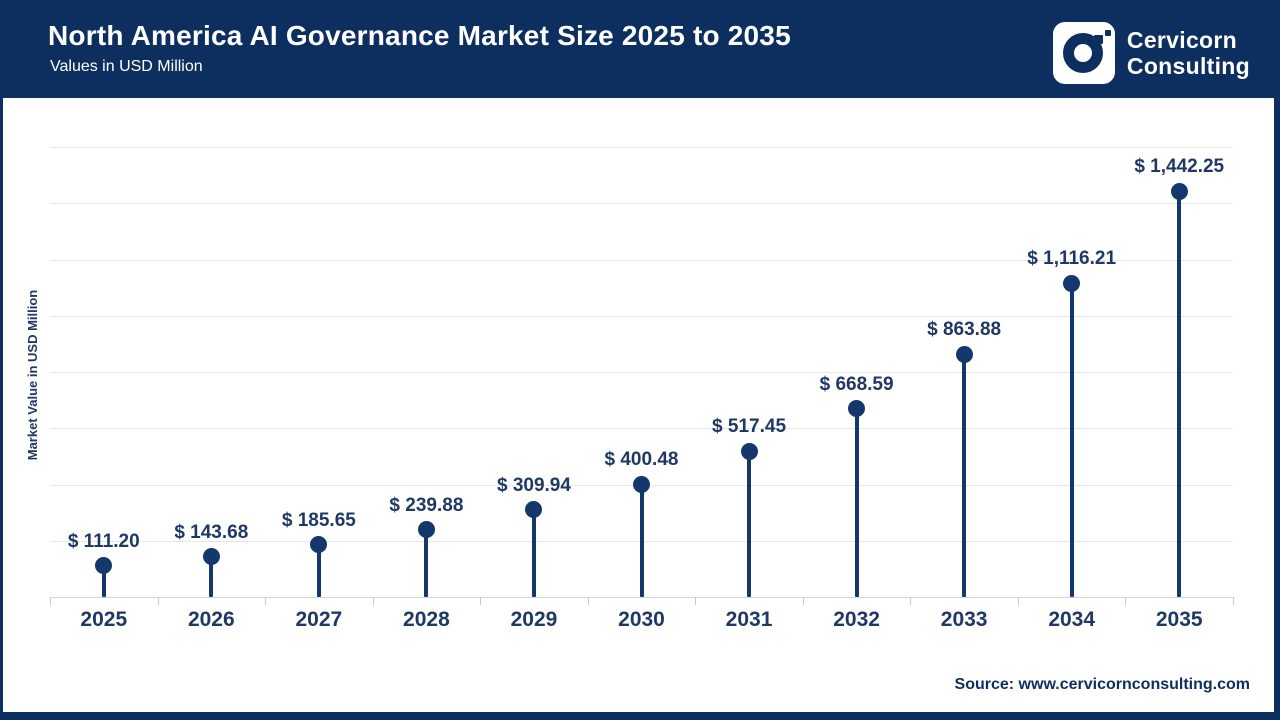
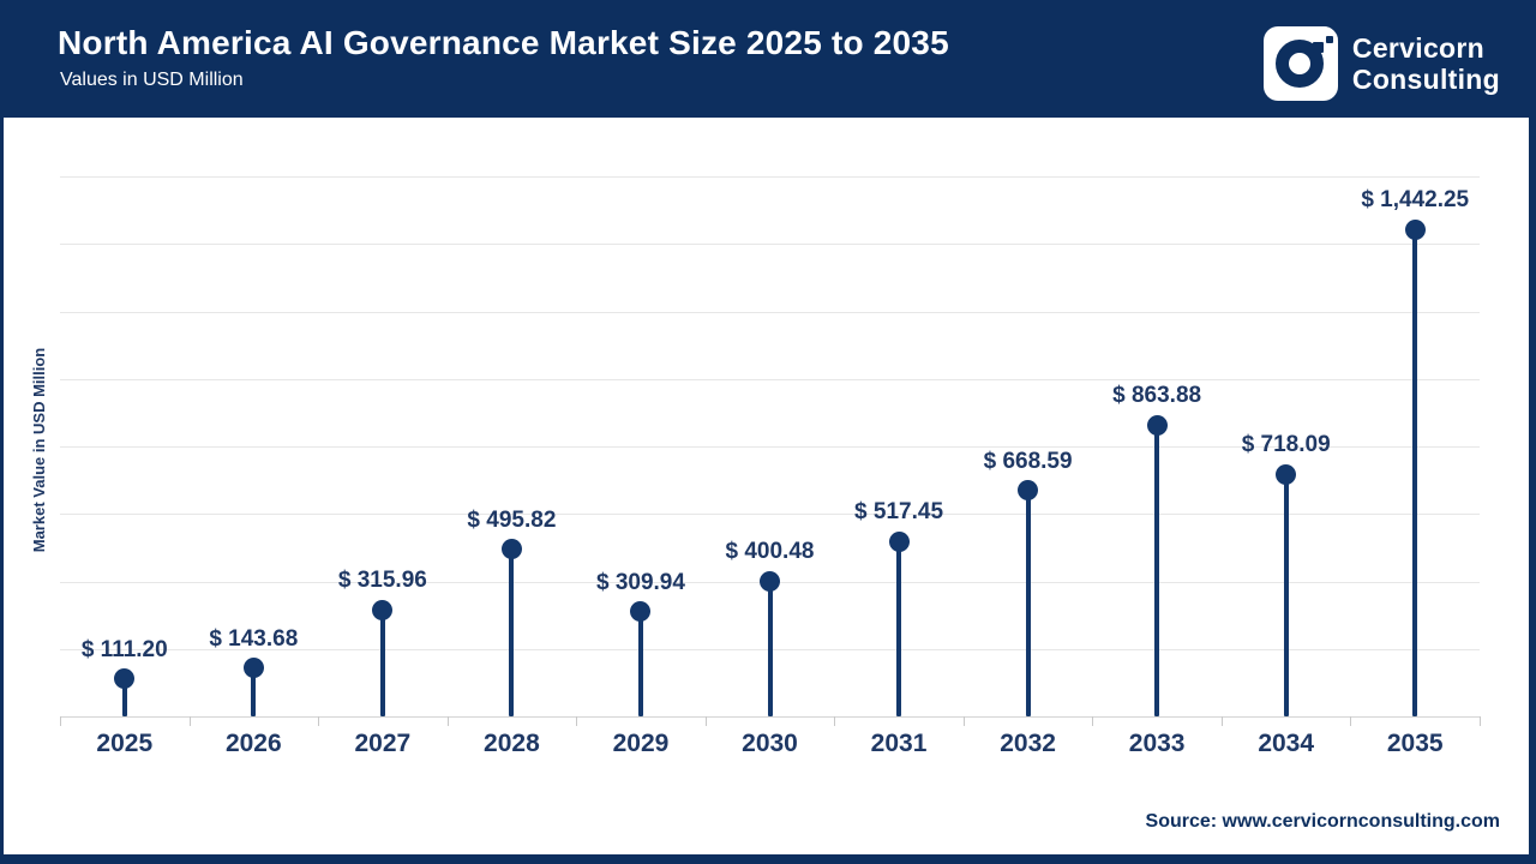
2027: 185.65 -> 315.96
2028: 239.88 -> 495.82
2034: 1,116.21 -> 718.09
